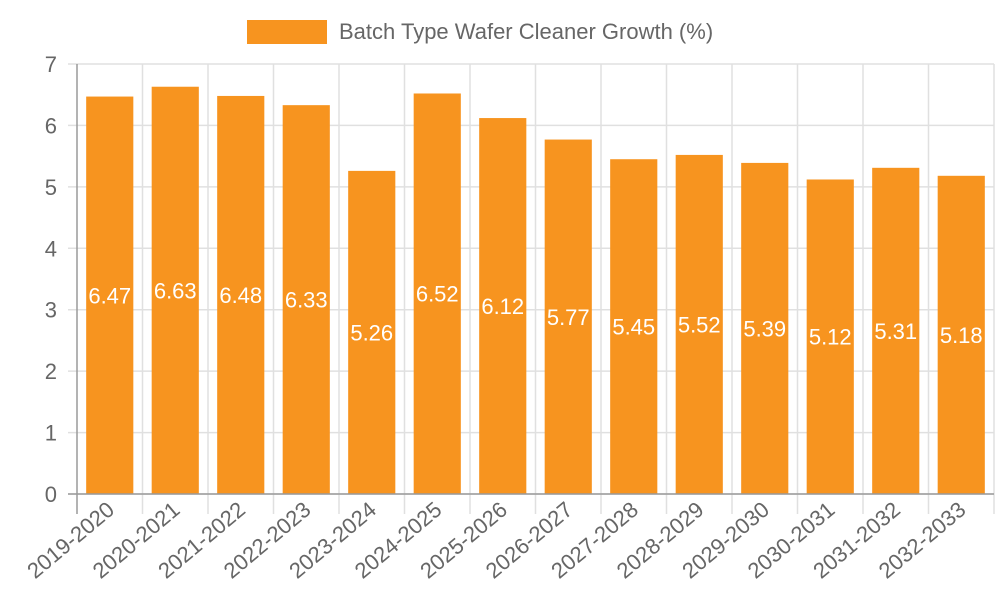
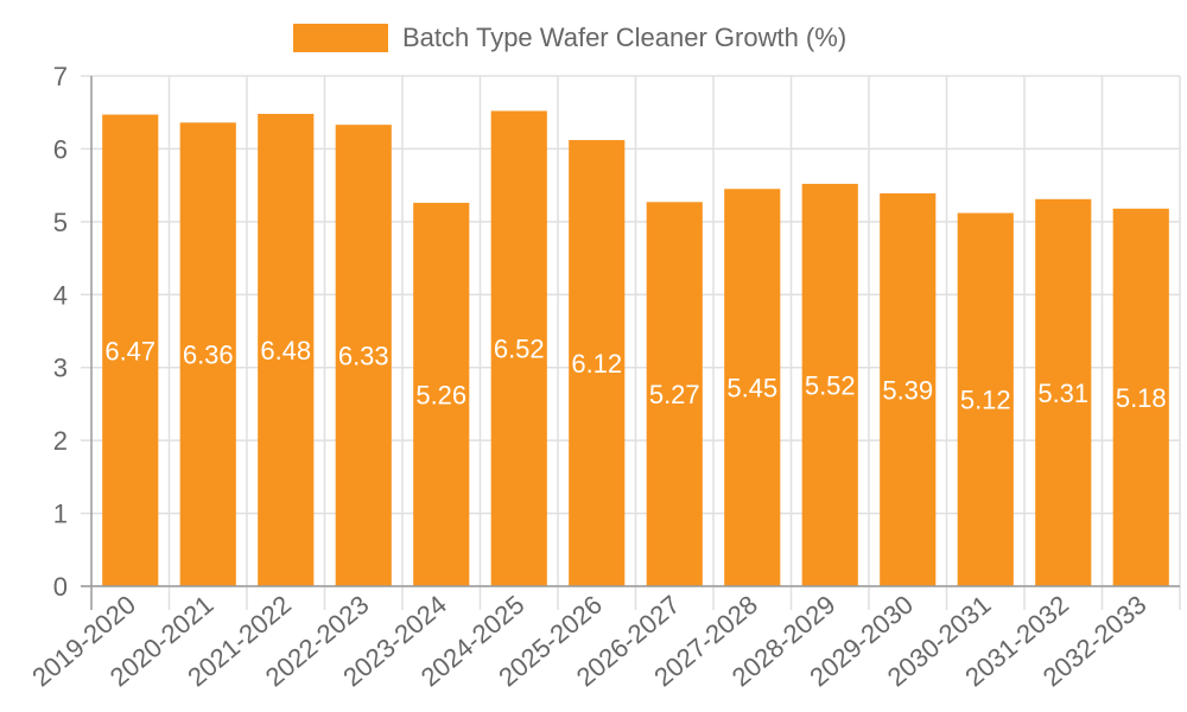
2020-2021: 6.63 -> 6.36
2026-2027: 5.77 -> 5.27
